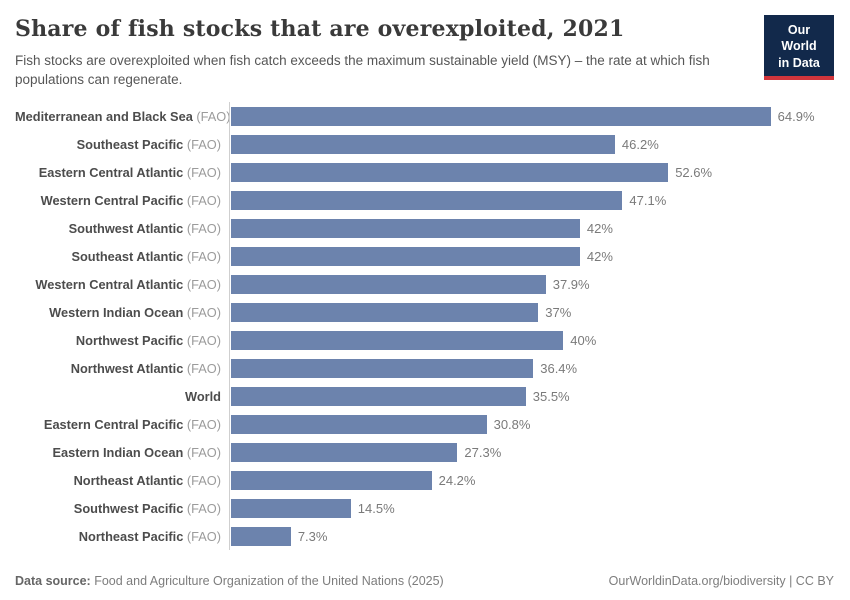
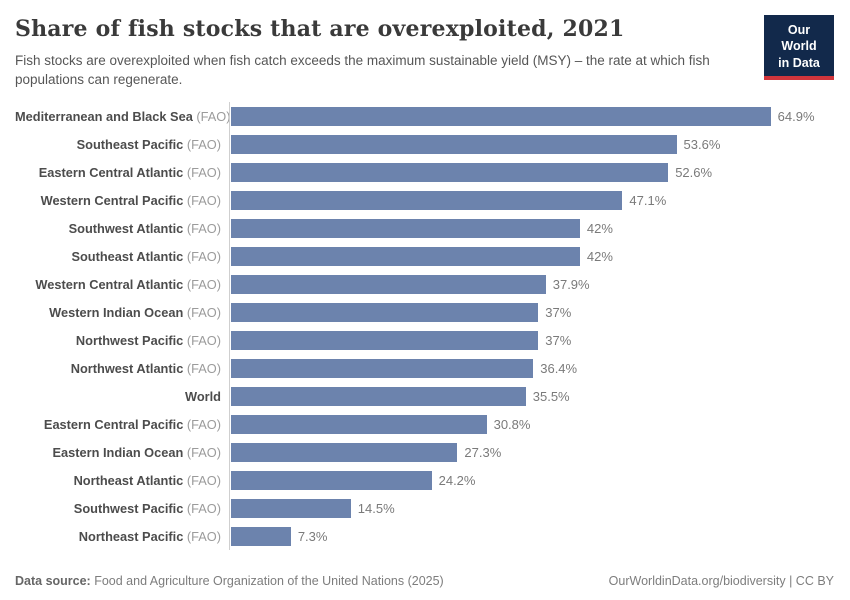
Southeast Pacific: 46.2% -> 53.6%
Northwest Pacific: 40% -> 37%
